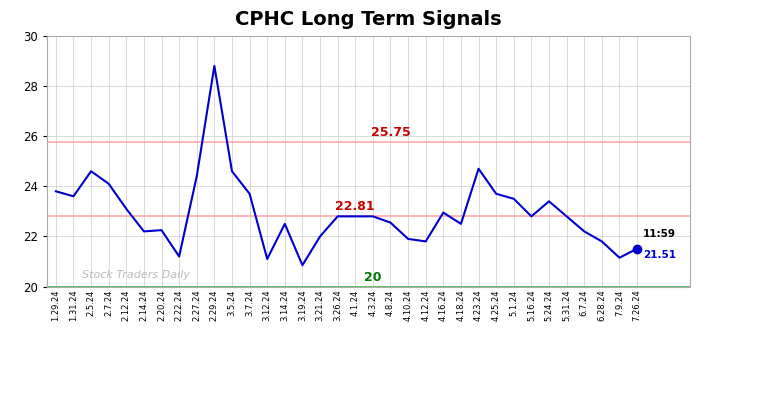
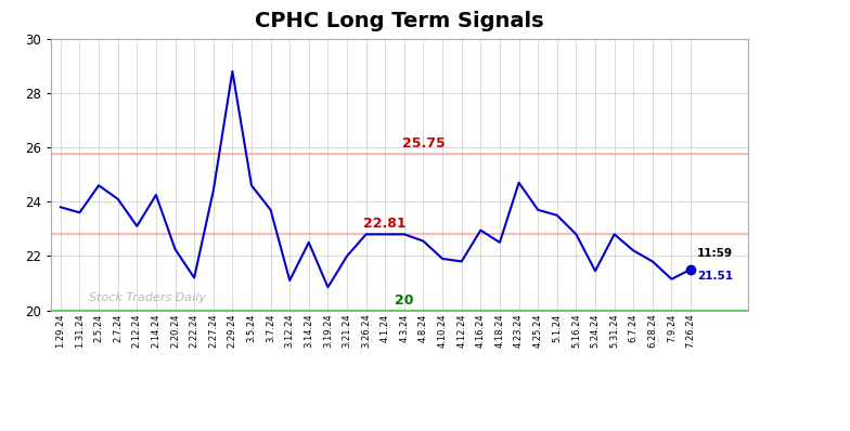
2.14.24: 22.20 -> 24.25
5.24.24: 23.40 -> 21.45
